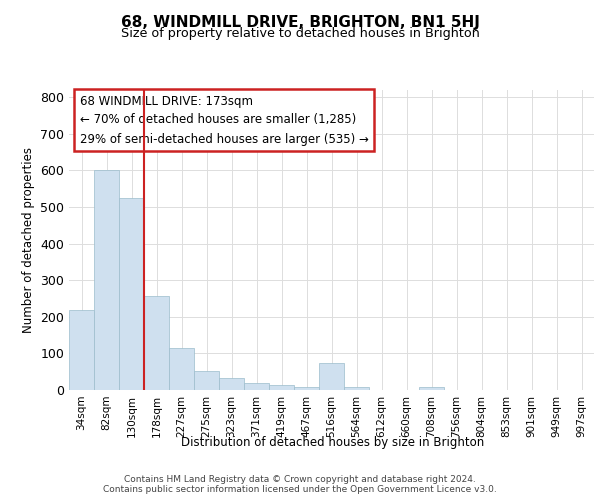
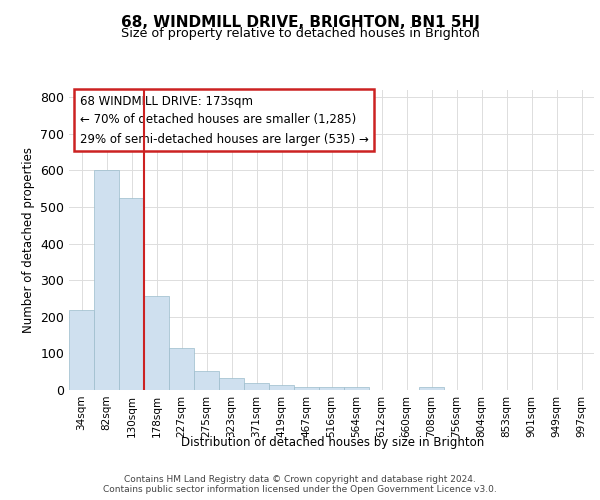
516sqm: 75 -> 9
